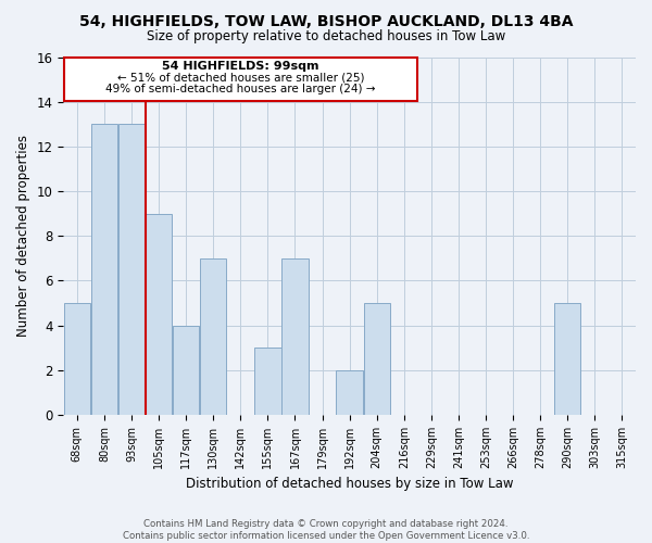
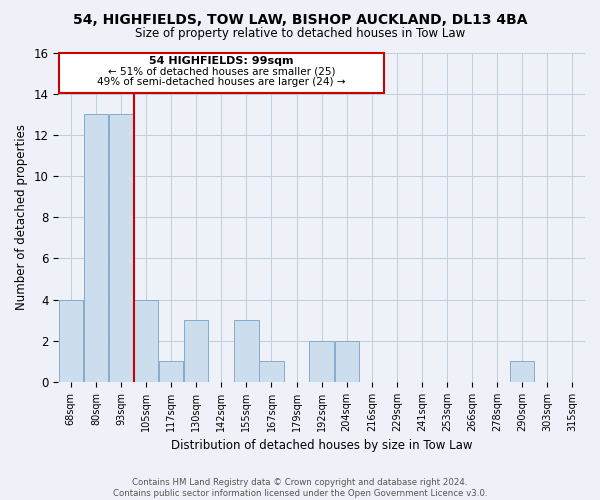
68sqm: 5 -> 4
105sqm: 9 -> 4
117sqm: 4 -> 1
130sqm: 7 -> 3
167sqm: 7 -> 1
204sqm: 5 -> 2
290sqm: 5 -> 1
